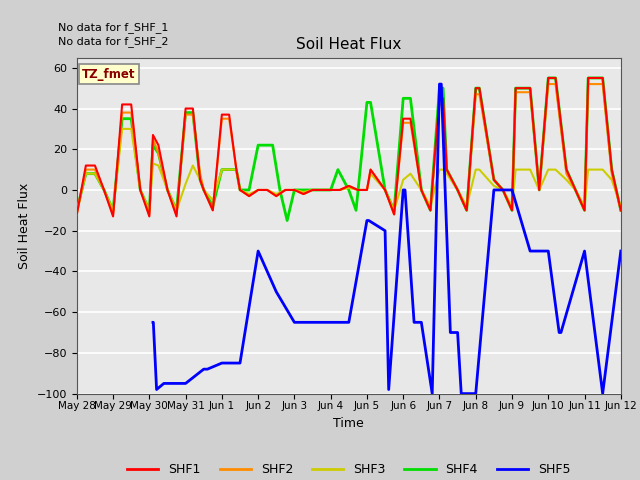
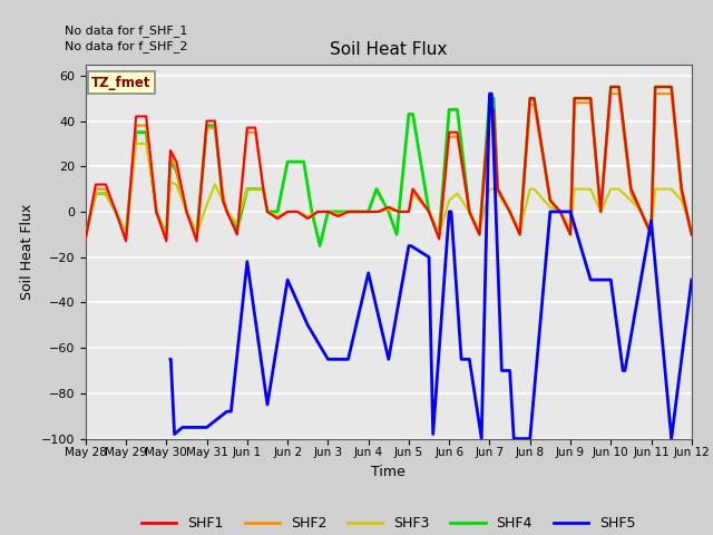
SHF5/Jun 1: -85 -> -22
SHF5/Jun 4: -65 -> -27
SHF5/Jun 11: -30 -> -4
